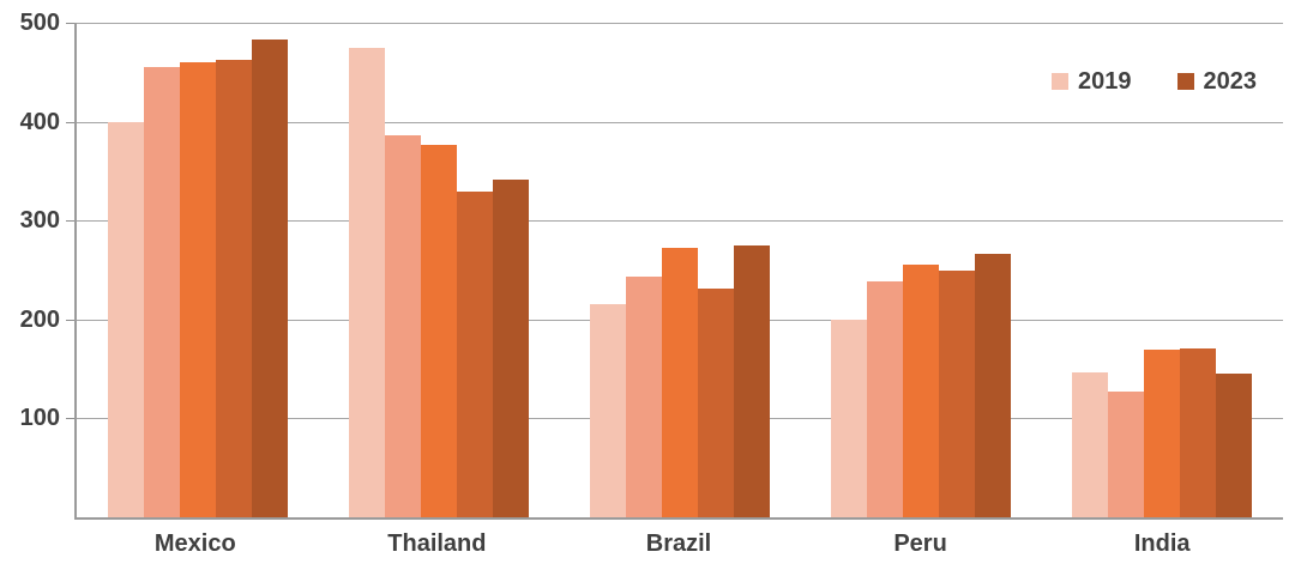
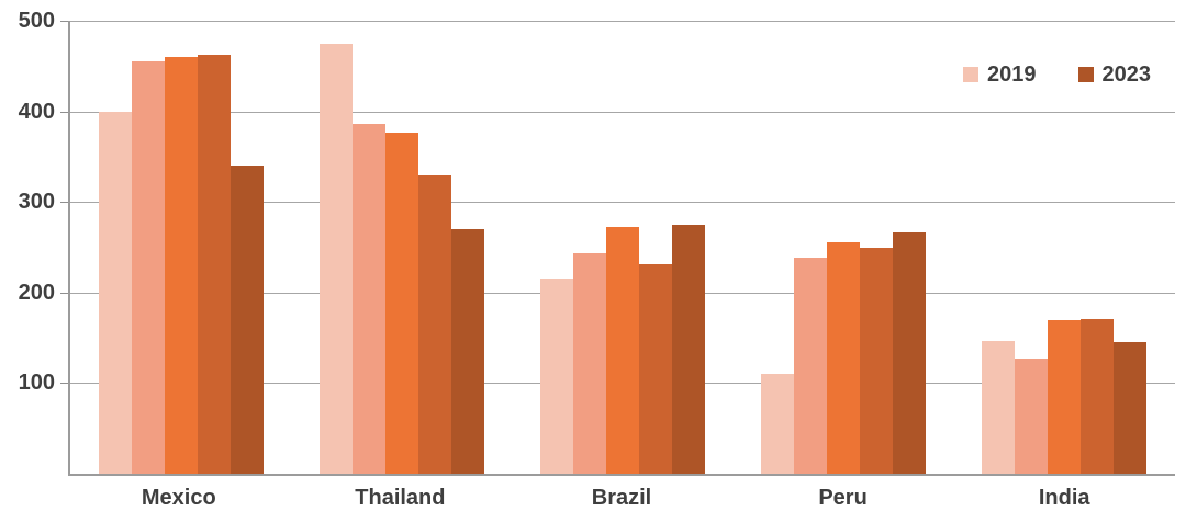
2023/Mexico: 480 -> 340
2023/Thailand: 340 -> 270
2019/Peru: 200 -> 110
